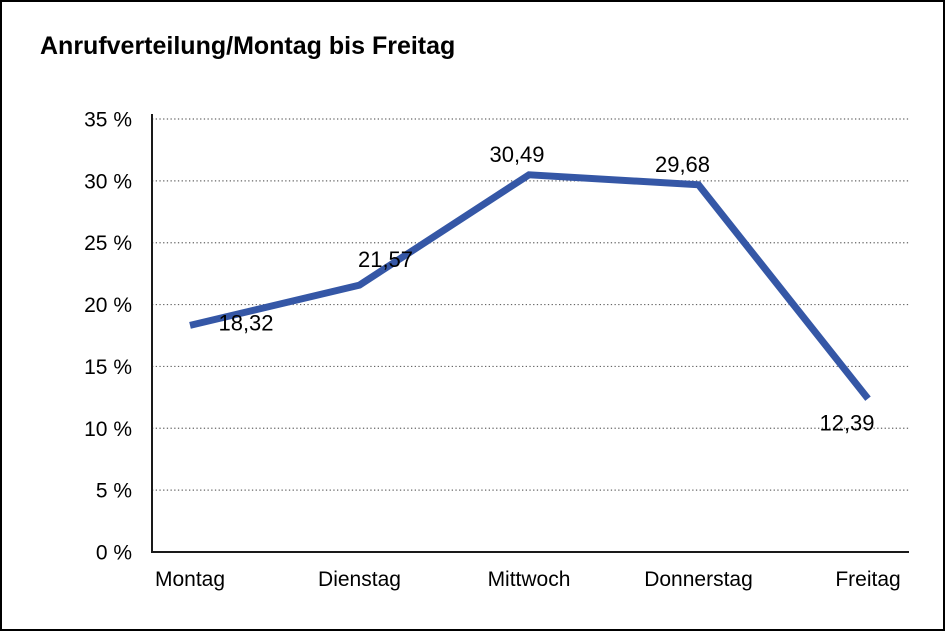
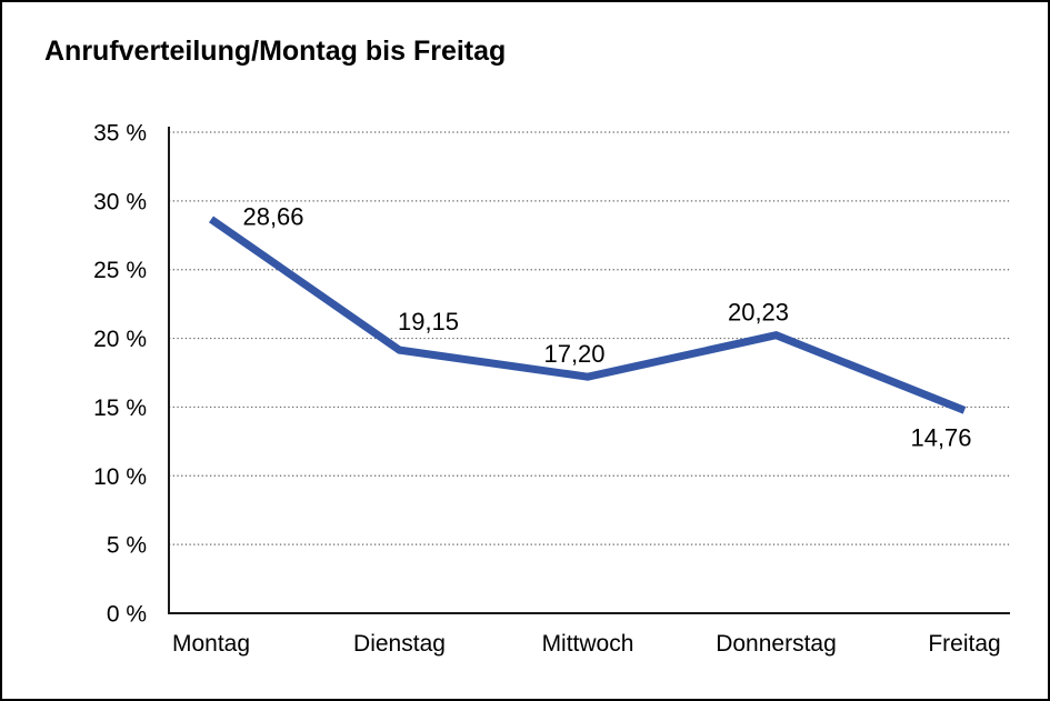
Montag: 18,32 -> 28,66
Dienstag: 21,57 -> 19,15
Mittwoch: 30,49 -> 17,20
Donnerstag: 29,68 -> 20,23
Freitag: 12,39 -> 14,76
